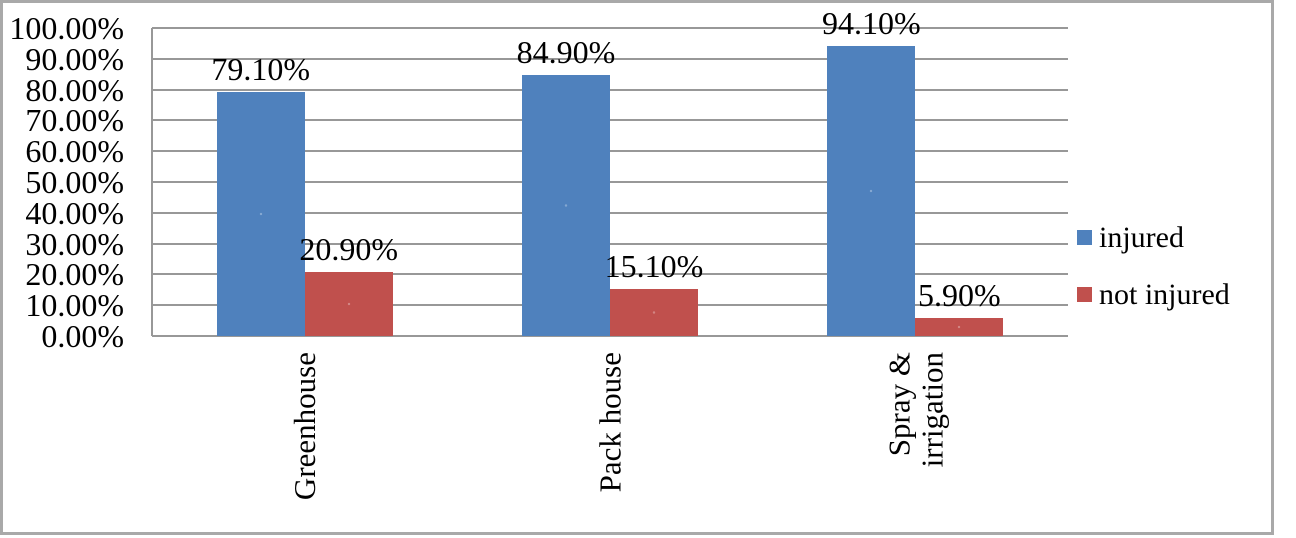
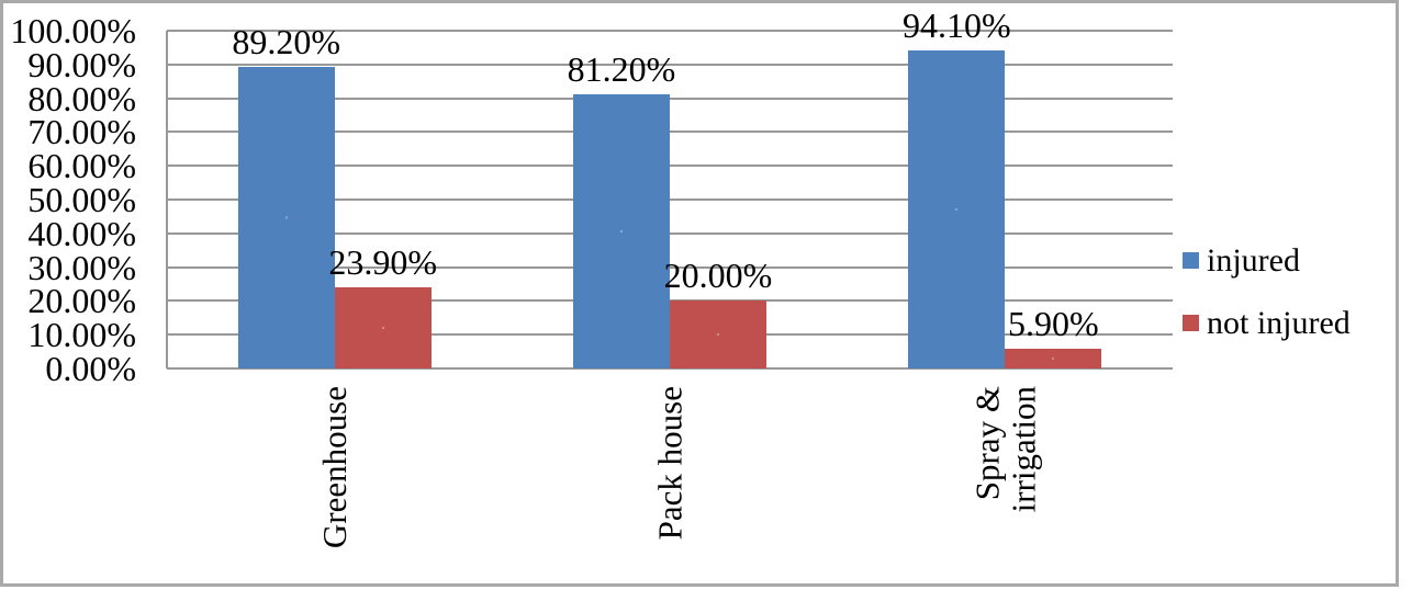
injured/Greenhouse: 79.10% -> 89.20%
not injured/Greenhouse: 20.90% -> 23.90%
injured/Pack house: 84.90% -> 81.20%
not injured/Pack house: 15.10% -> 20.00%
